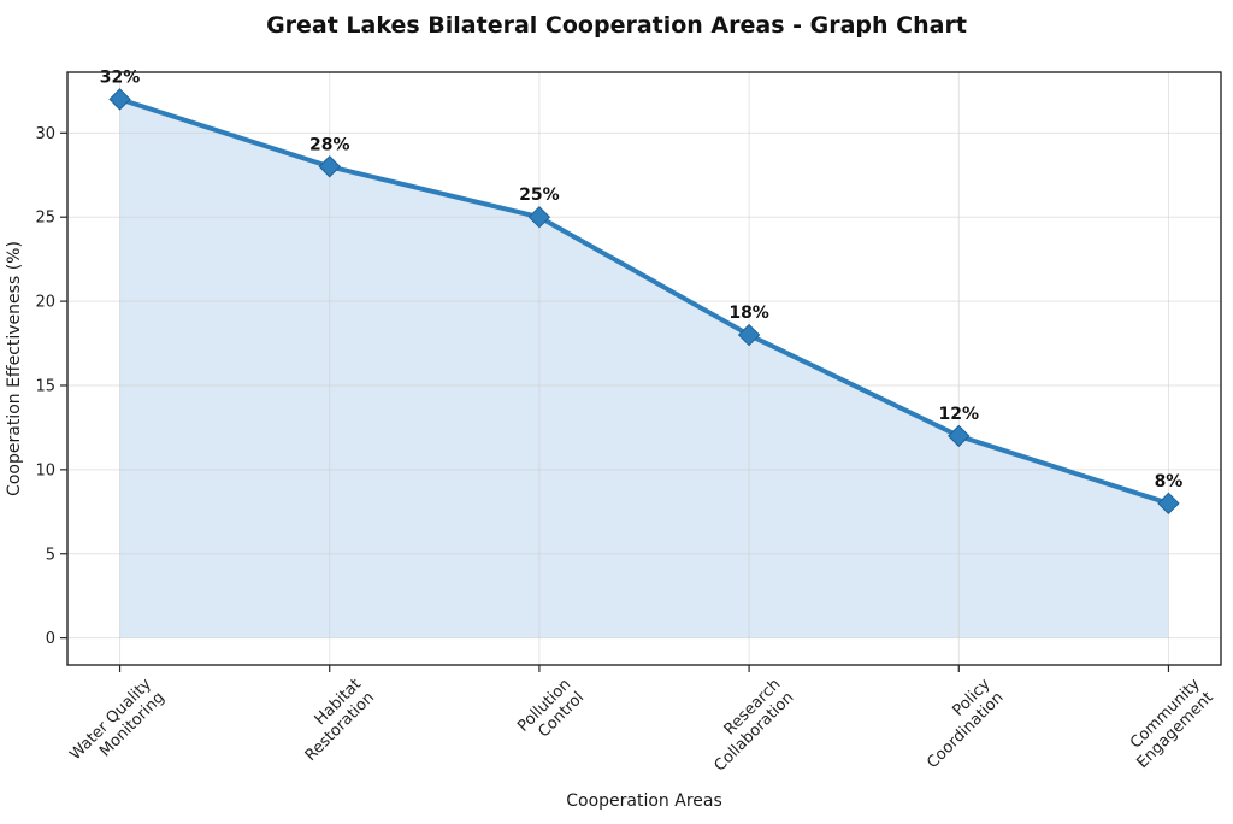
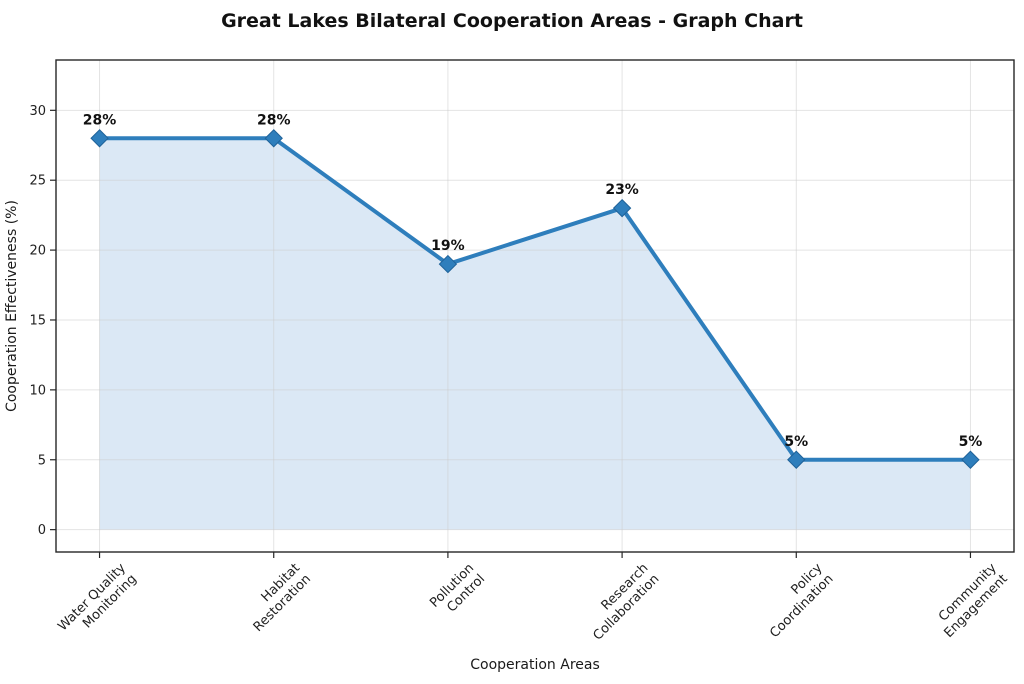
Water Quality Monitoring: 32% -> 28%
Pollution Control: 25% -> 19%
Research Collaboration: 18% -> 23%
Policy Coordination: 12% -> 5%
Community Engagement: 8% -> 5%
